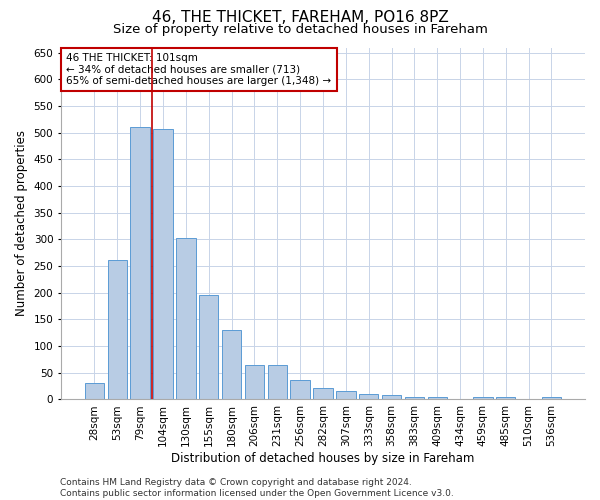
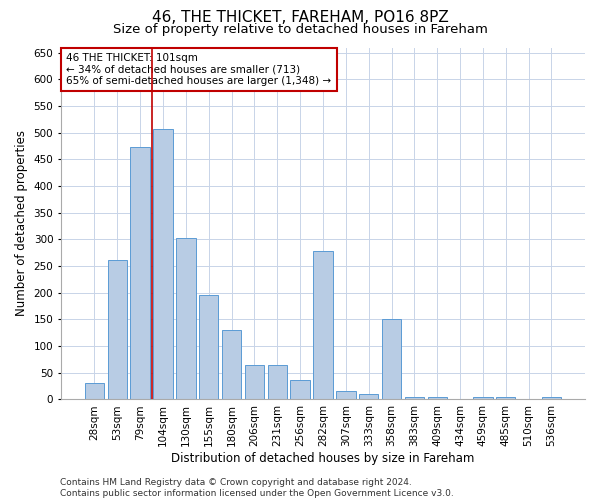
79sqm: 511 -> 474
282sqm: 22 -> 278
358sqm: 8 -> 150
